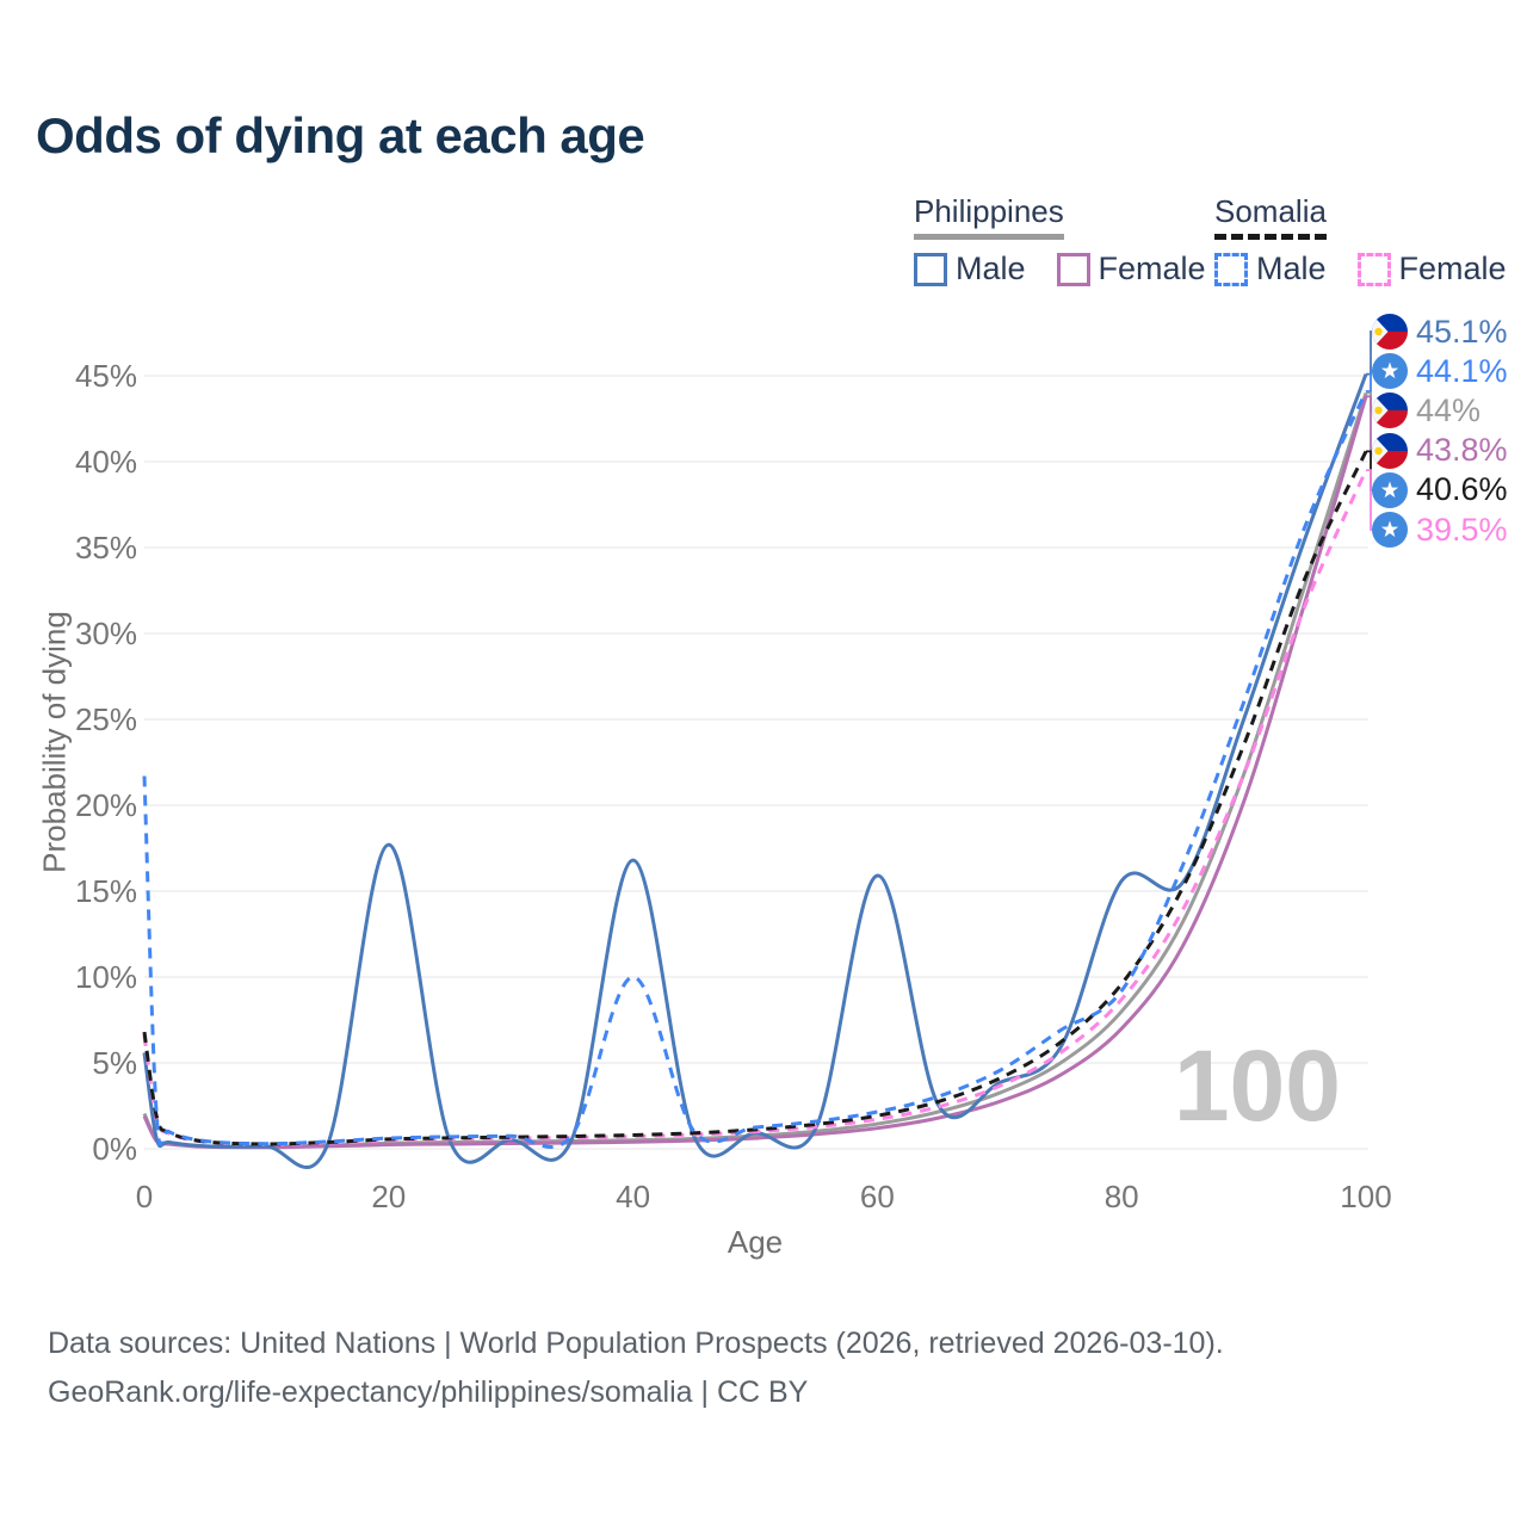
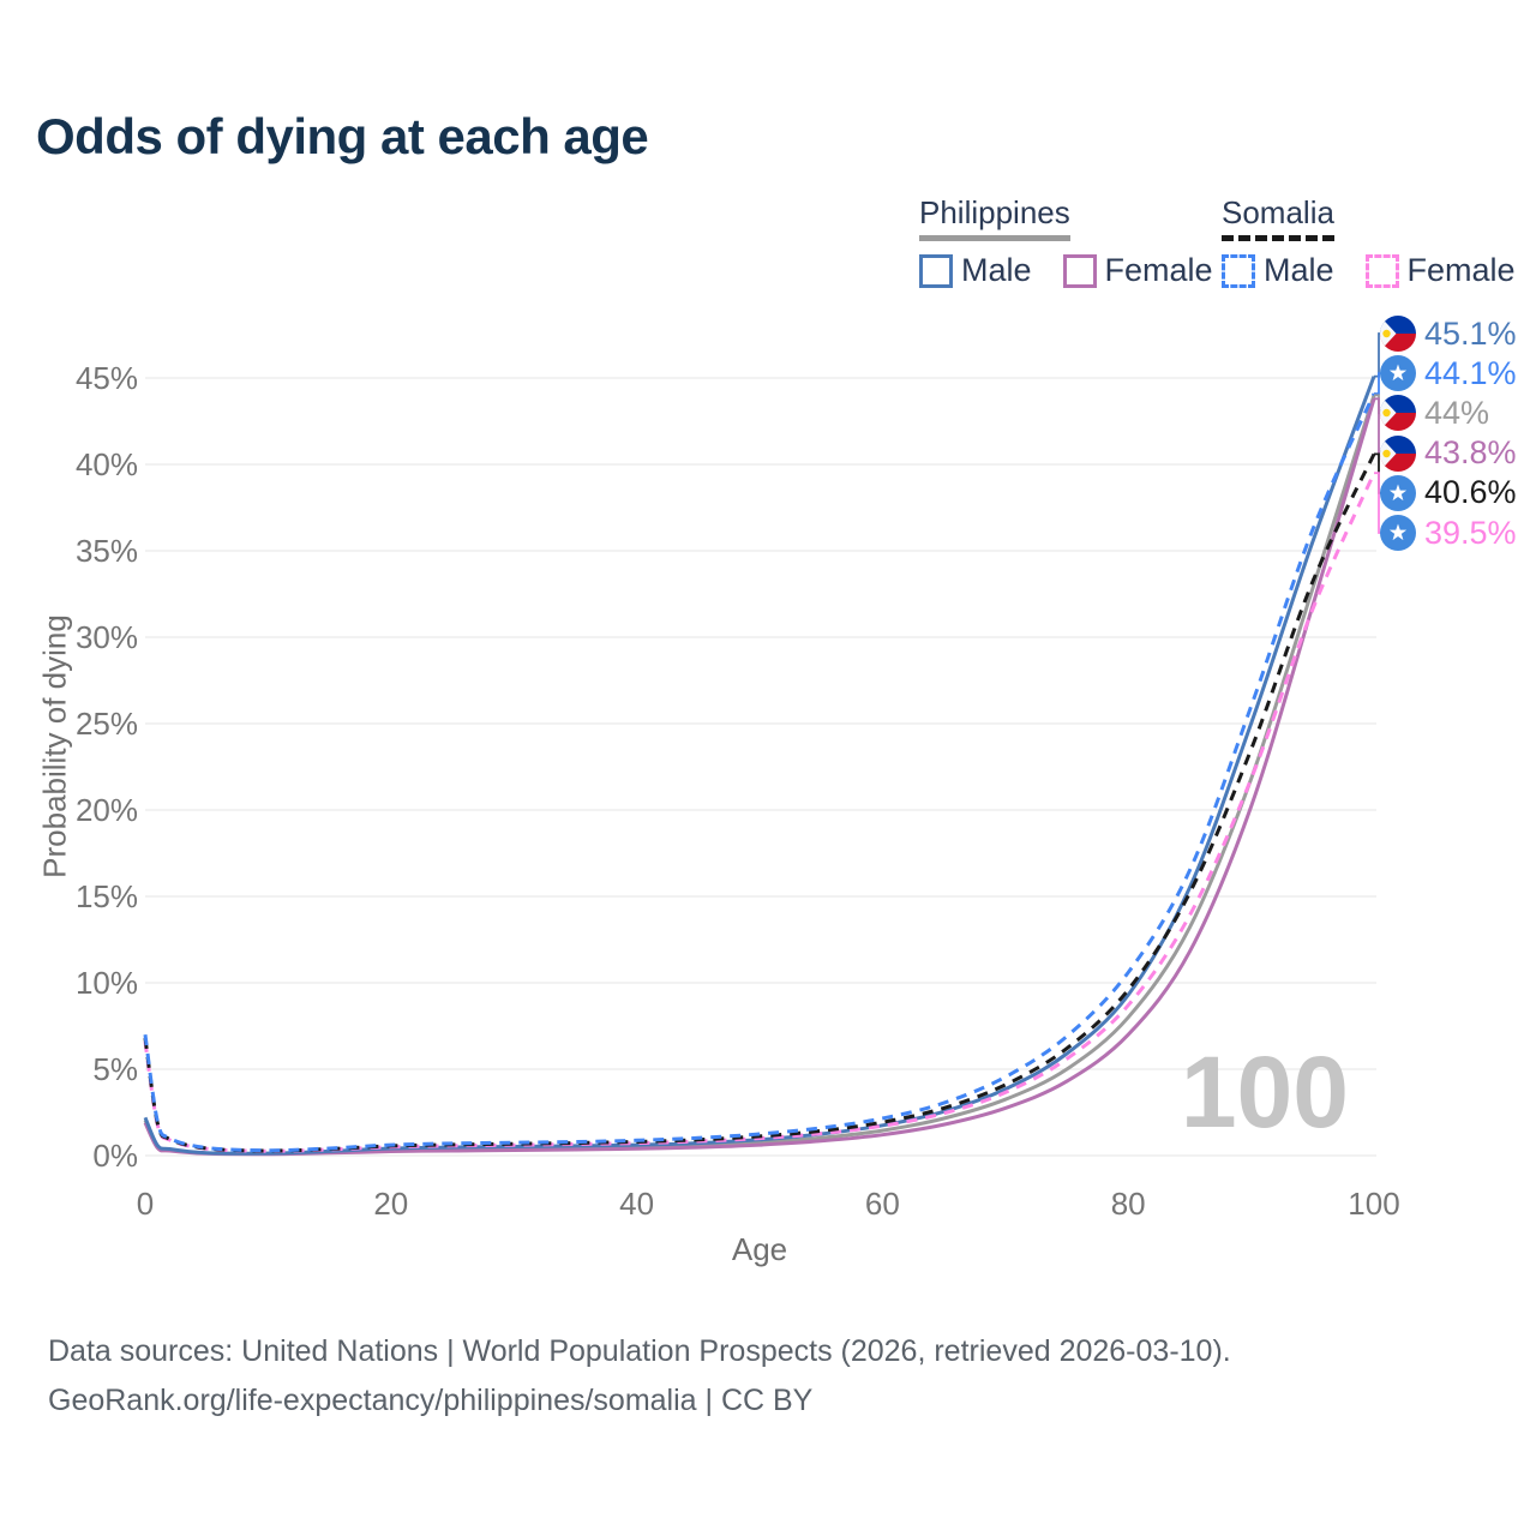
Philippines Male/0: 5.6% -> 2.2%
Somalia Male/0: 21.7% -> 7.0%
Philippines Male/20: 17.7% -> 0.4%
Philippines Male/40: 16.8% -> 0.6%
Somalia Male/40: 10.0% -> 0.9%
Philippines Male/60: 15.9% -> 1.8%
Philippines Male/80: 15.6% -> 9.3%
Somalia Male/80: 9.2% -> 10.6%
